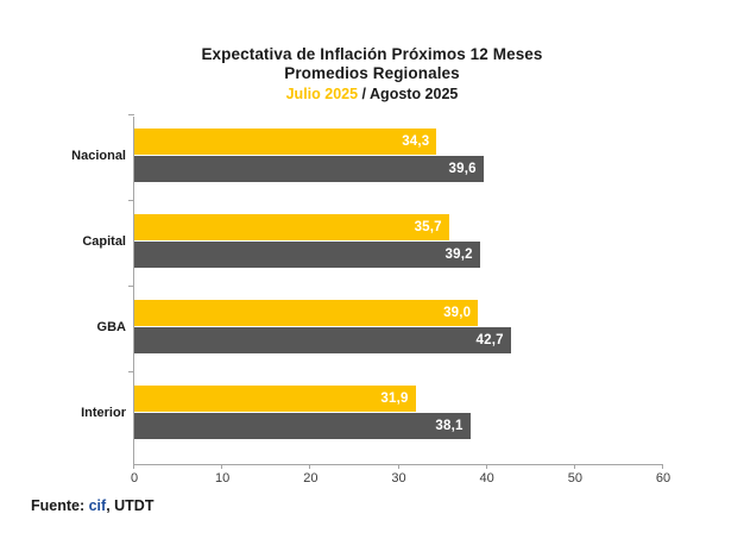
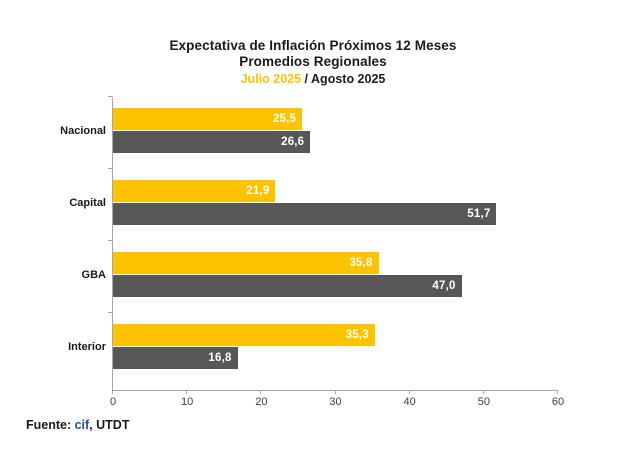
Julio 2025/Nacional: 34,3 -> 25,5
Agosto 2025/Nacional: 39,6 -> 26,6
Julio 2025/Capital: 35,7 -> 21,9
Agosto 2025/Capital: 39,2 -> 51,7
Julio 2025/GBA: 39,0 -> 35,8
Agosto 2025/GBA: 42,7 -> 47,0
Julio 2025/Interior: 31,9 -> 35,3
Agosto 2025/Interior: 38,1 -> 16,8
